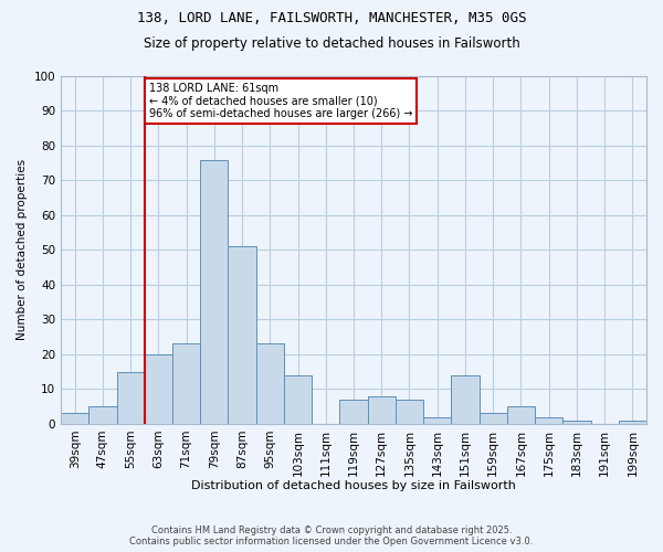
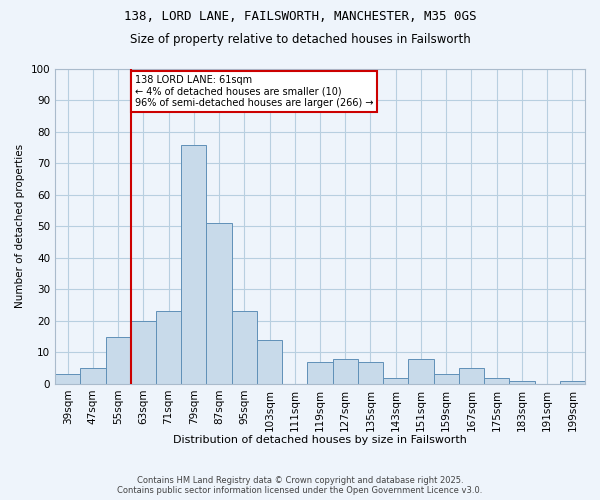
151sqm: 14 -> 8
